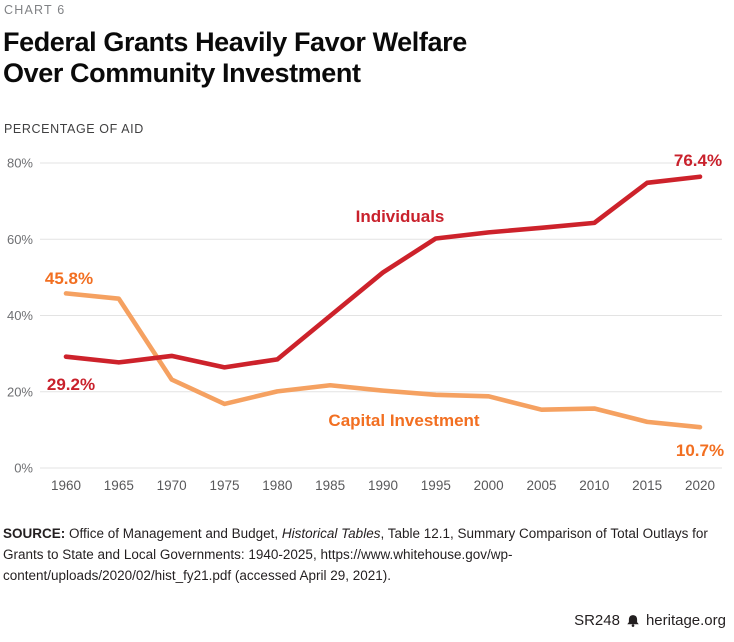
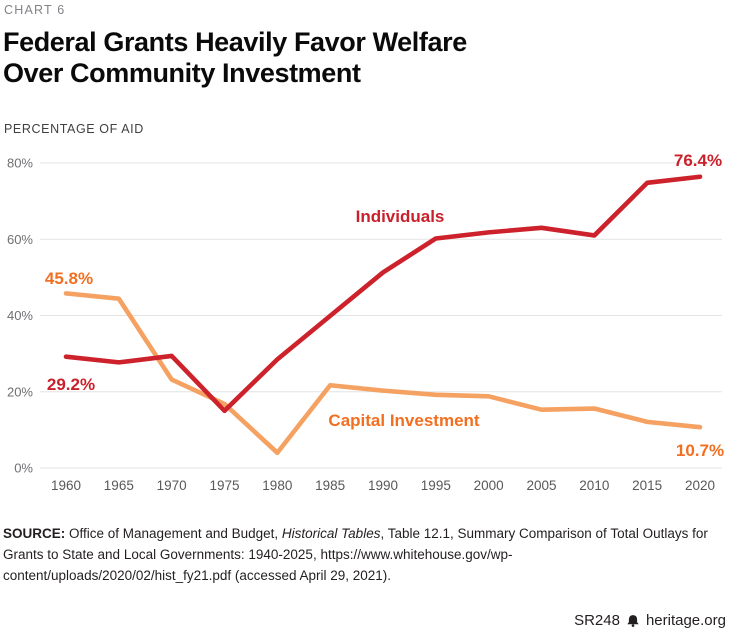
Individuals/1975: 26% -> 15%
Capital Investment/1980: 20% -> 4%
Individuals/2010: 64% -> 61%
